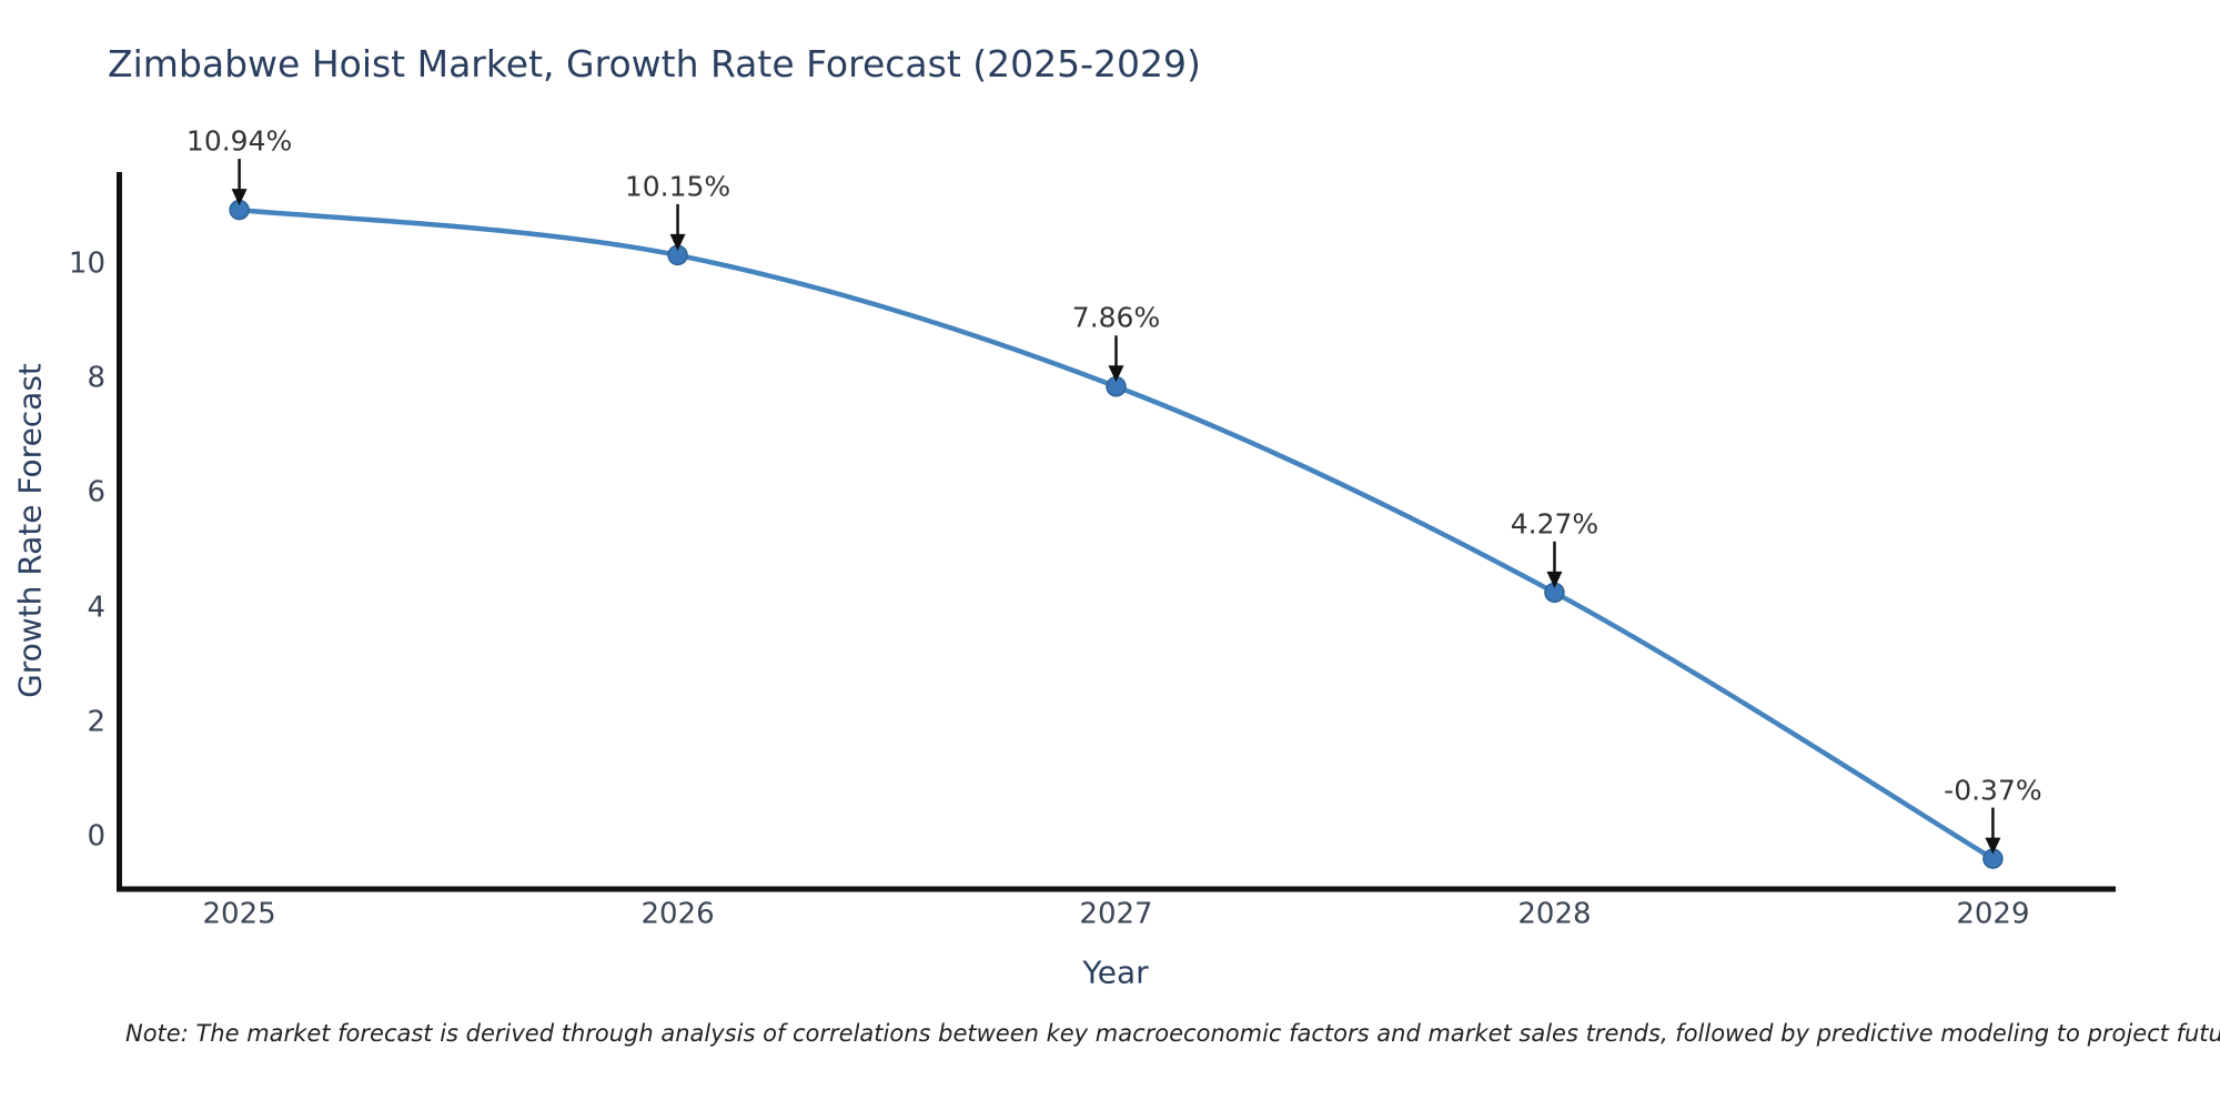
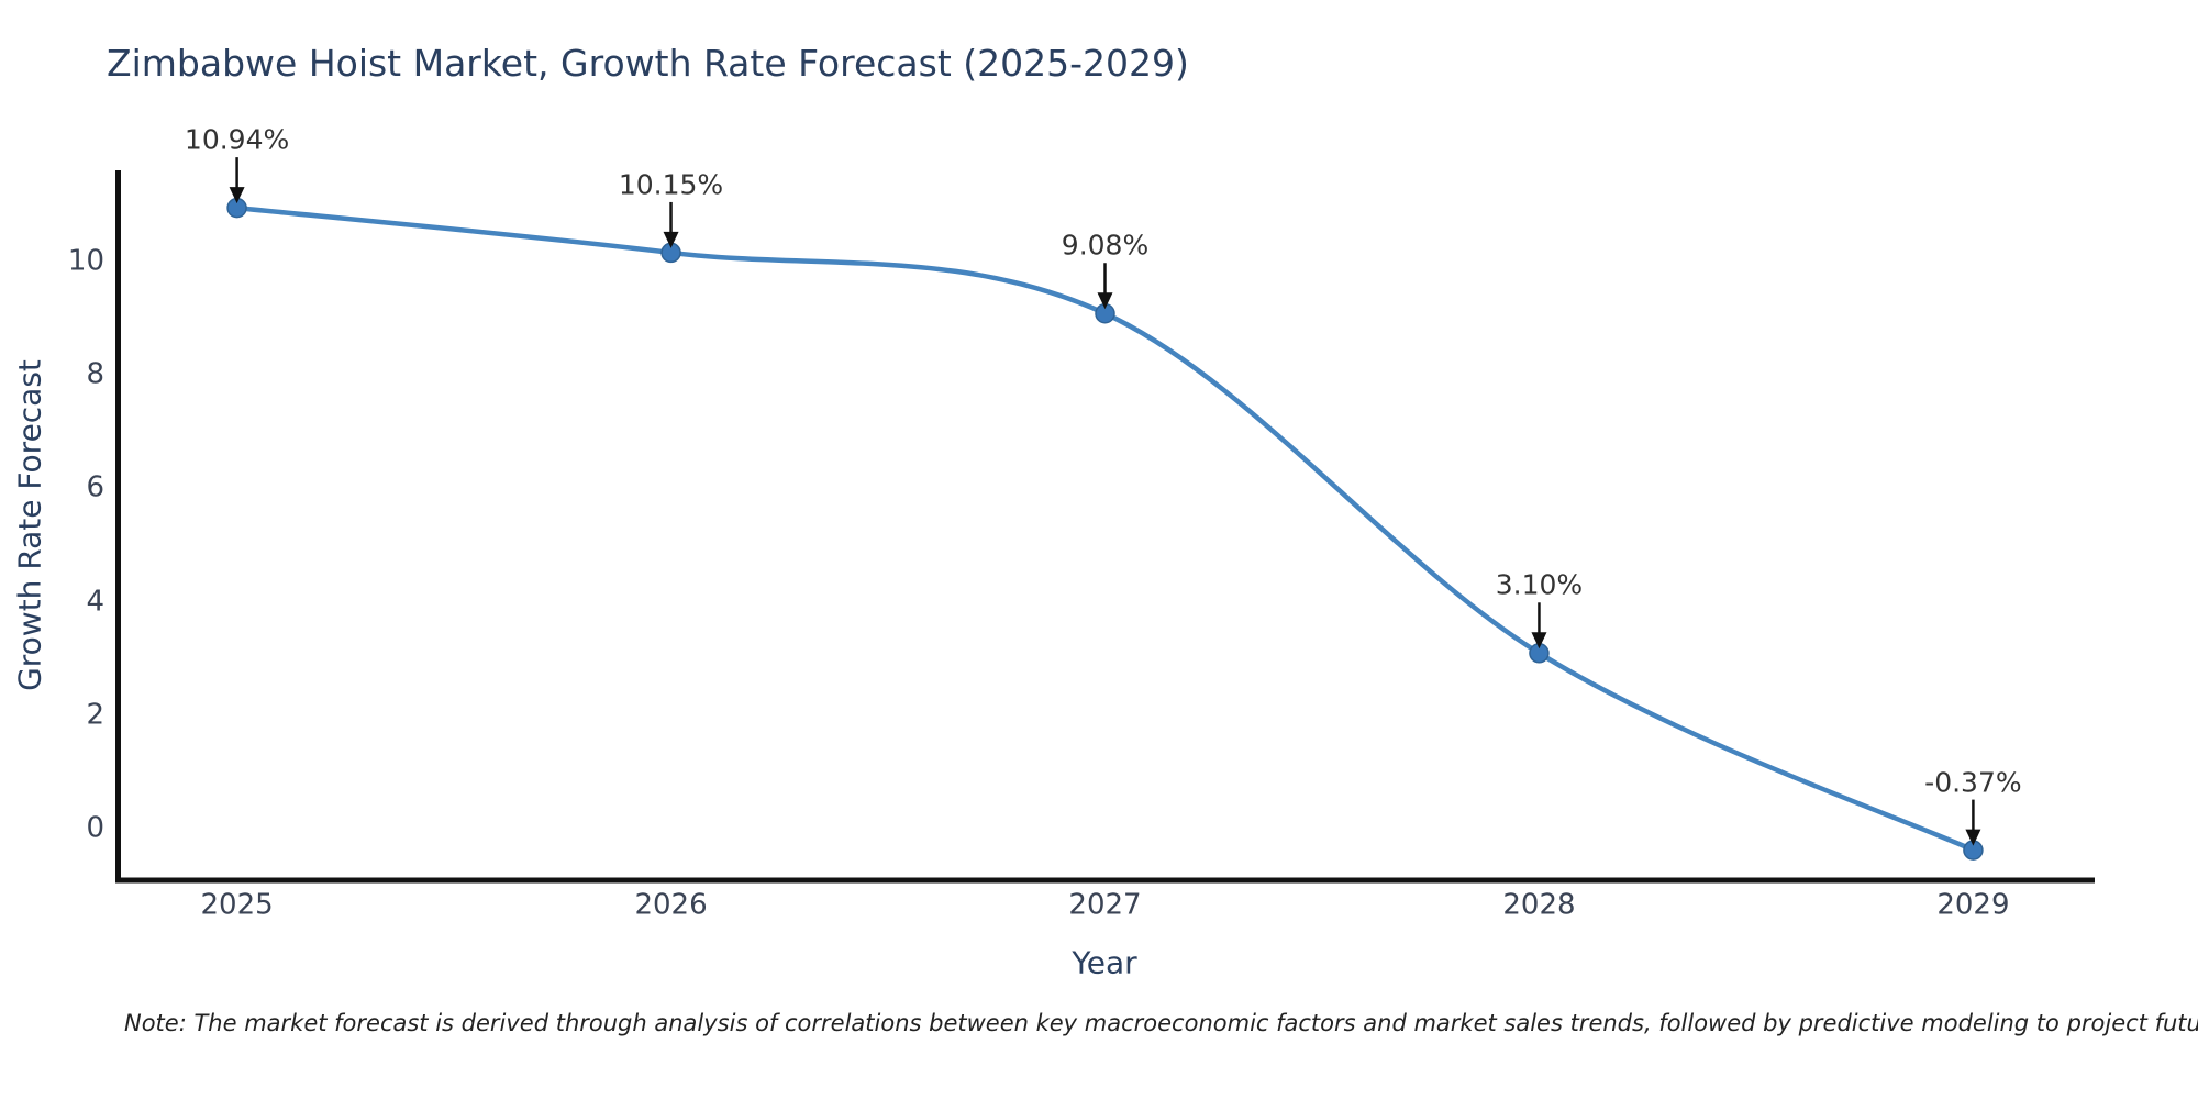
2027: 7.86% -> 9.08%
2028: 4.27% -> 3.10%
